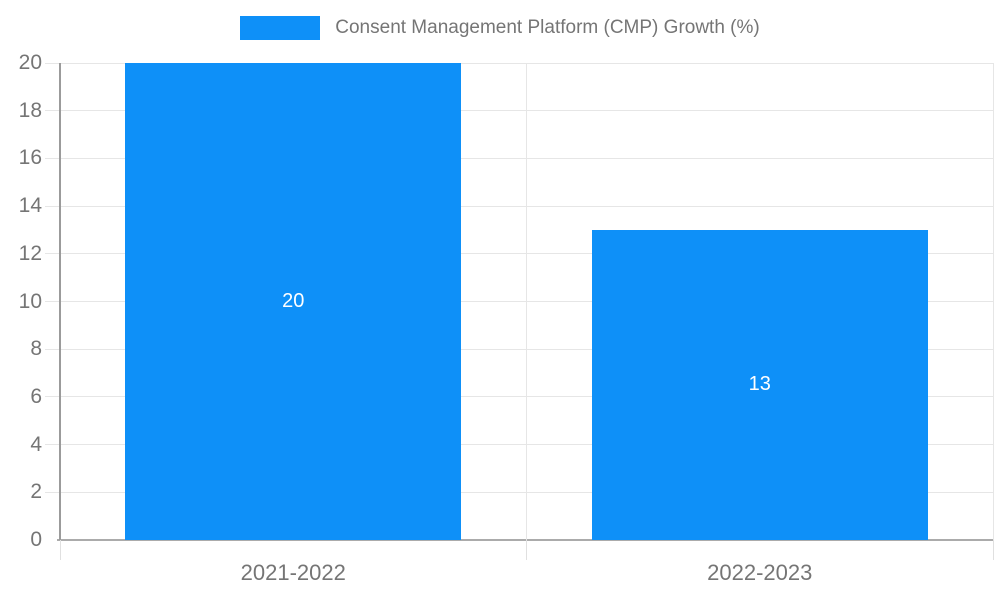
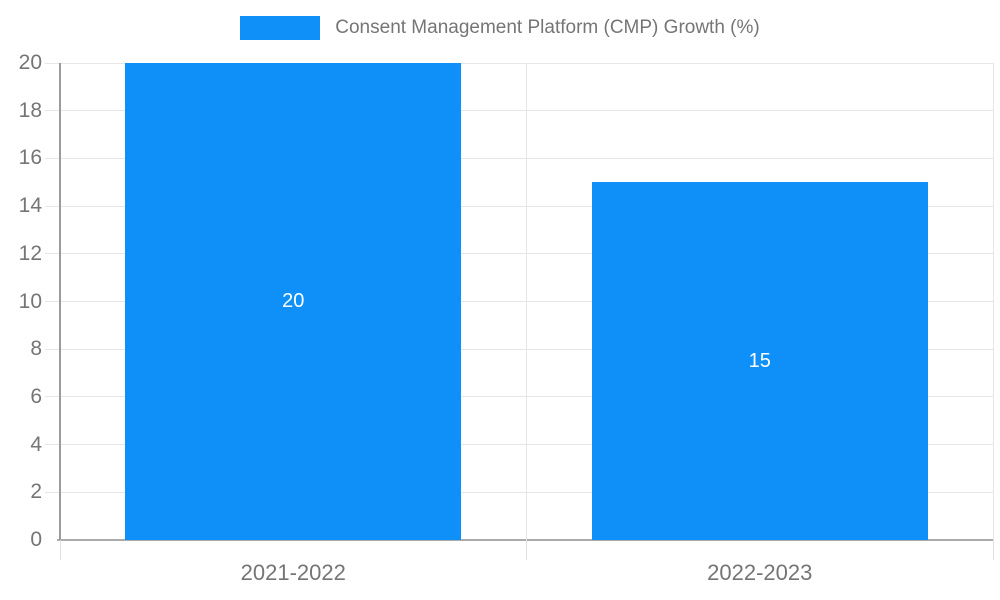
2022-2023: 13 -> 15
